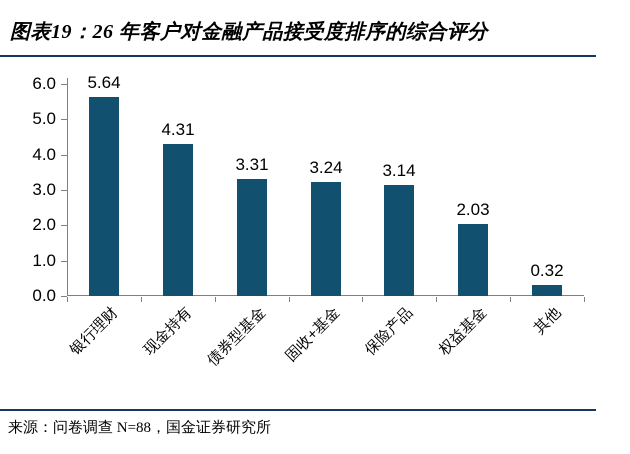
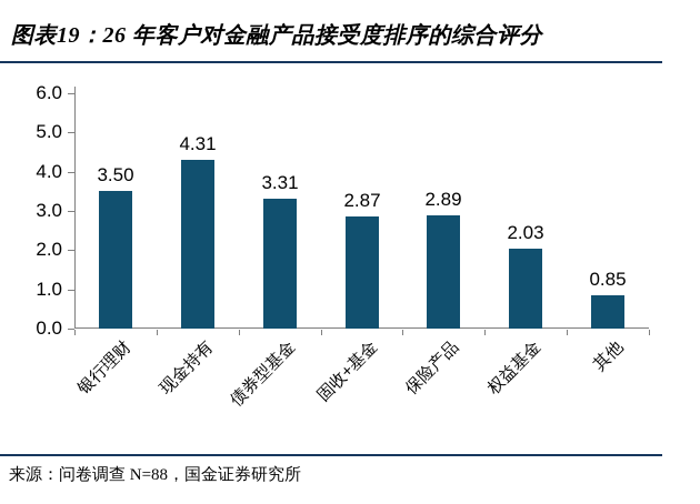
银行理财: 5.64 -> 3.50
固收+基金: 3.24 -> 2.87
保险产品: 3.14 -> 2.89
其他: 0.32 -> 0.85
